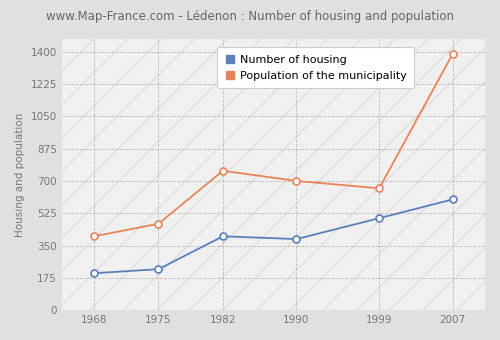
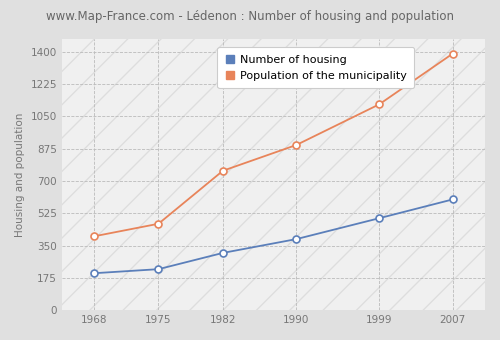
Number of housing/1982: 400 -> 310
Population of the municipality/1990: 700 -> 900
Population of the municipality/1999: 660 -> 1120
